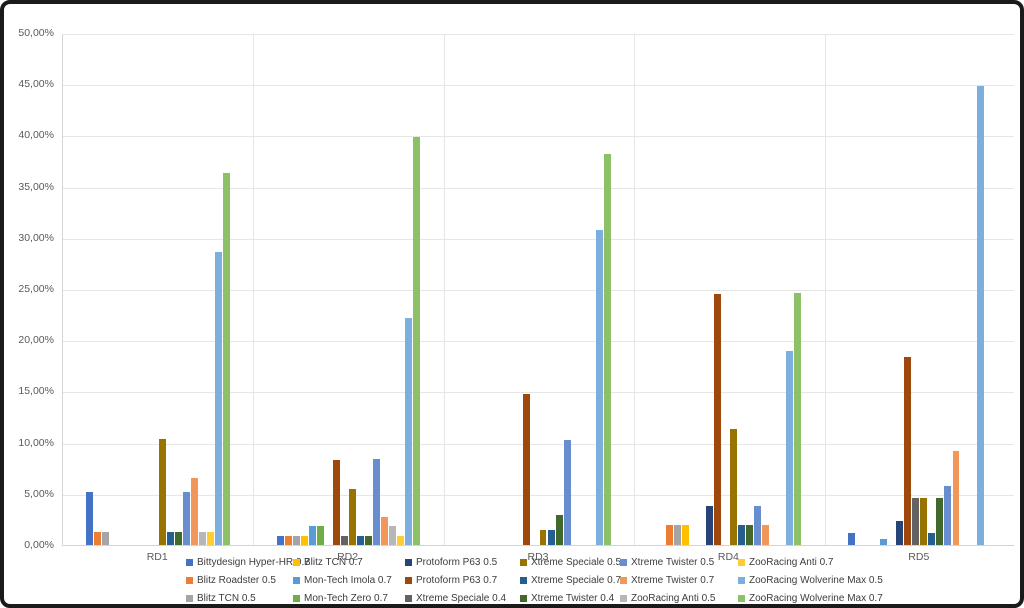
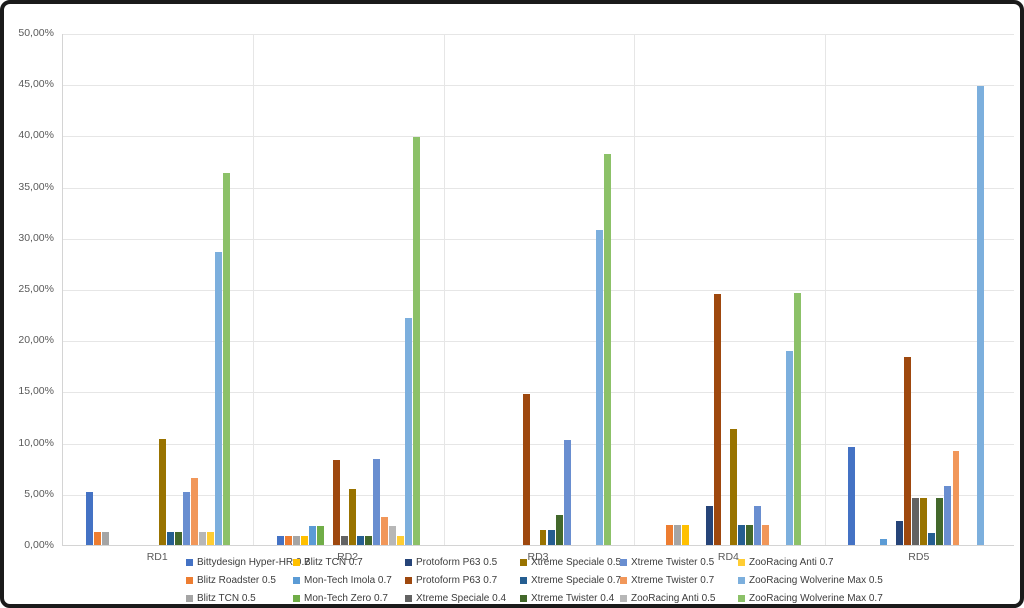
Bittydesign Hyper-HR 0.7/RD5: 1,2% -> 9,6%
